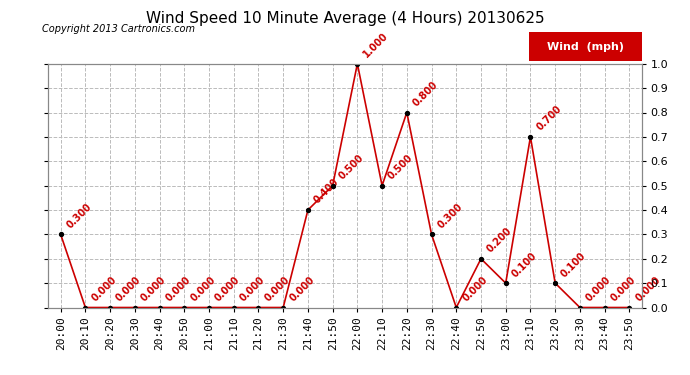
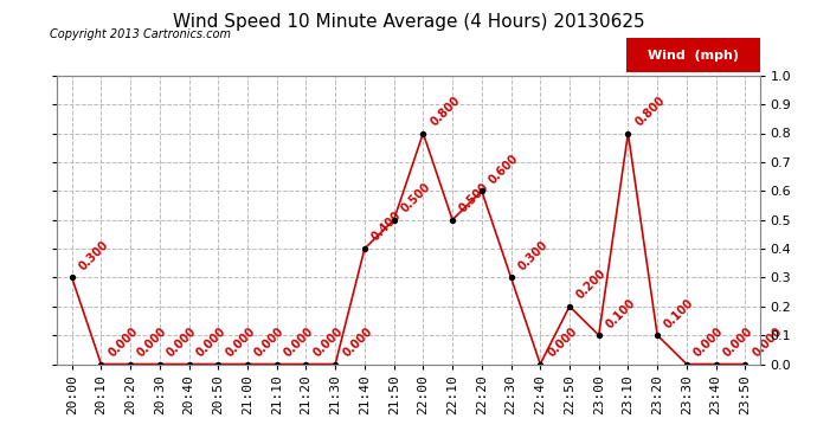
22:00: 1.000 -> 0.800
22:20: 0.800 -> 0.600
23:10: 0.700 -> 0.800
